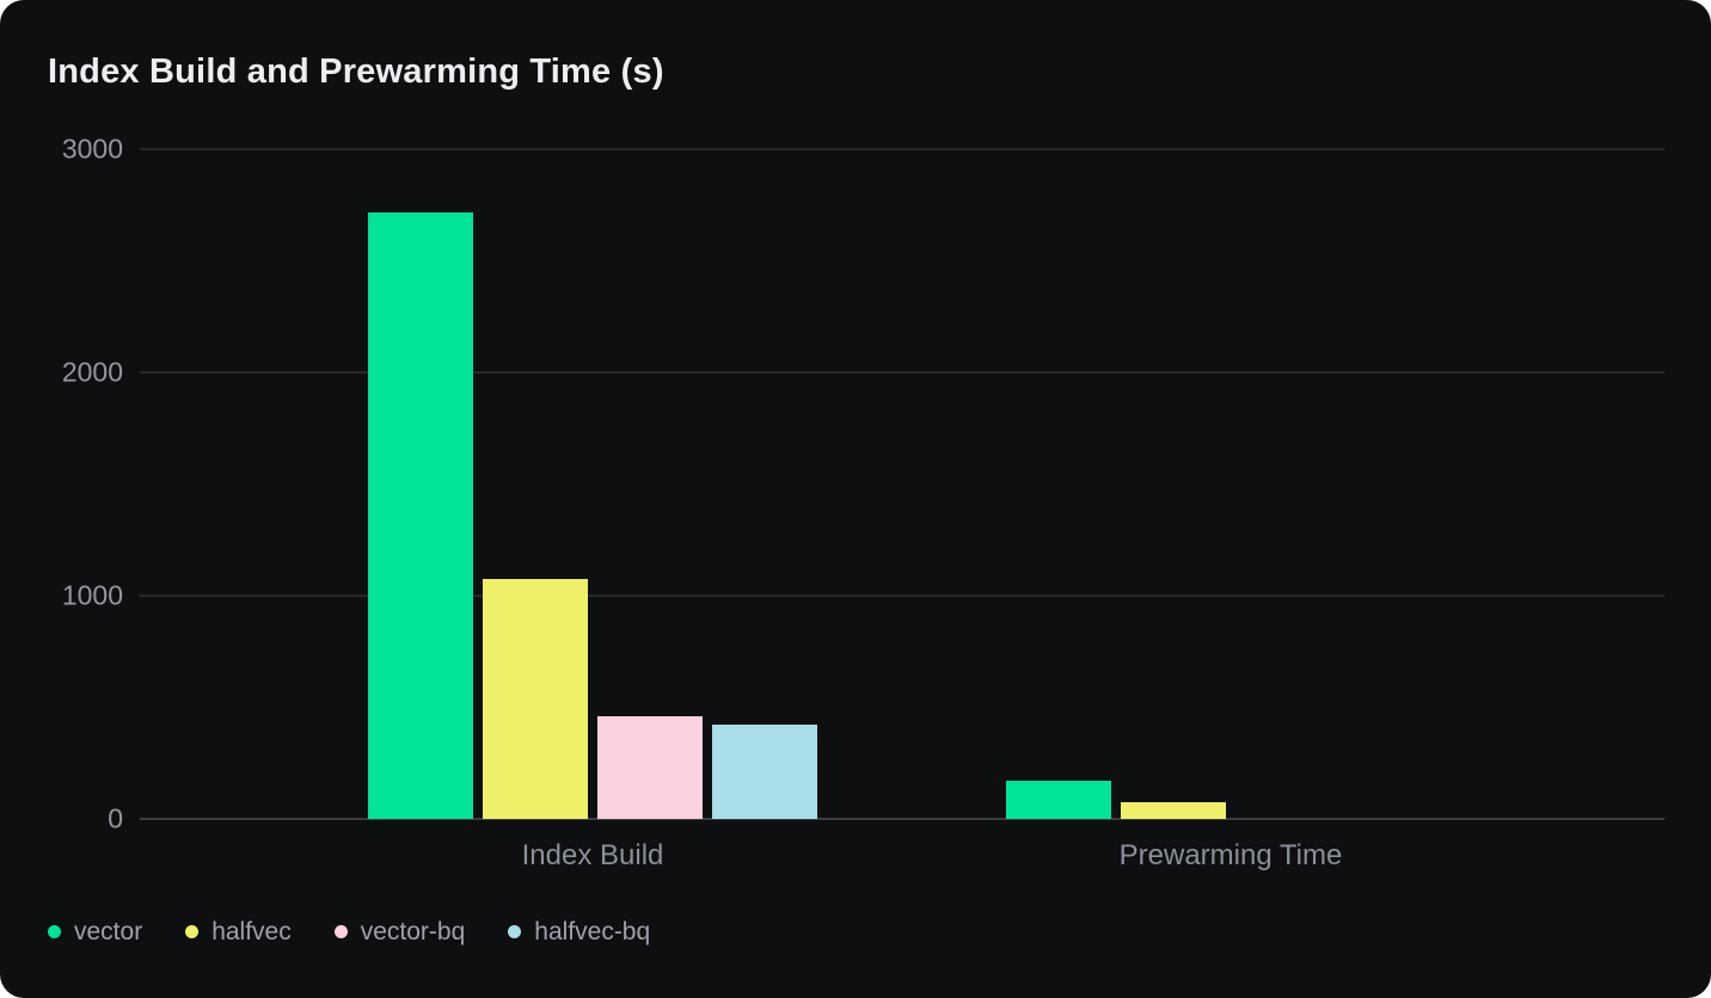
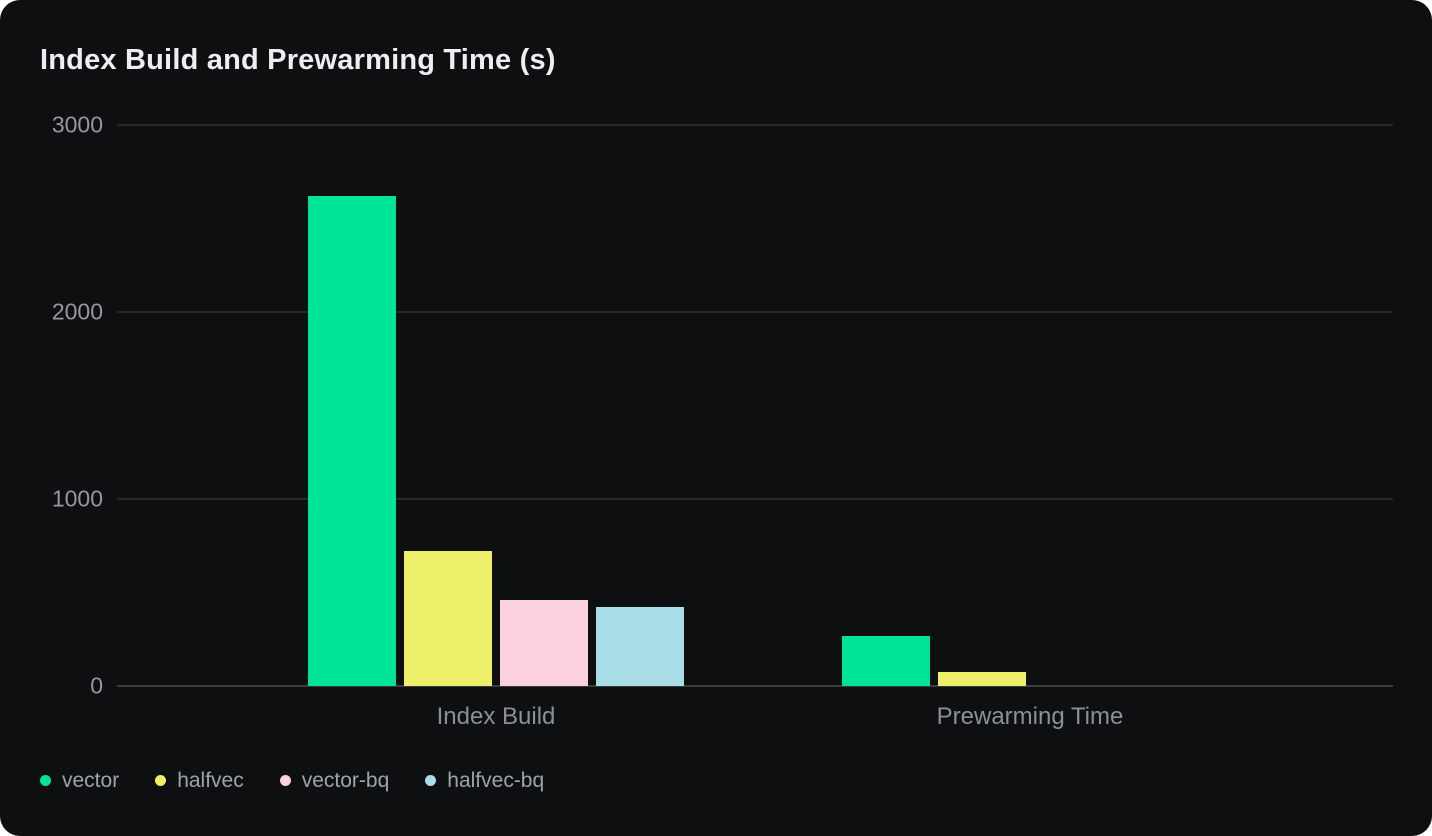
vector/Index Build: 2720 -> 2620
halfvec/Index Build: 1080 -> 720
vector/Prewarming Time: 170 -> 270
